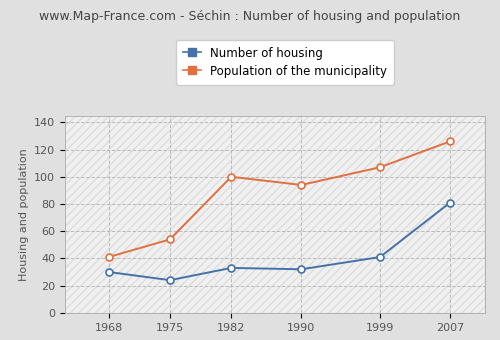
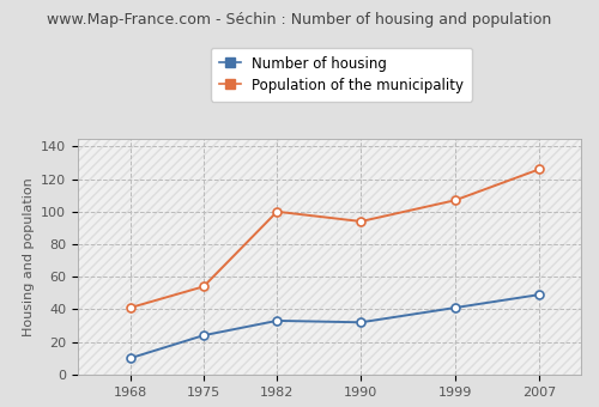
Number of housing/1968: 30 -> 10
Number of housing/2007: 81 -> 49
